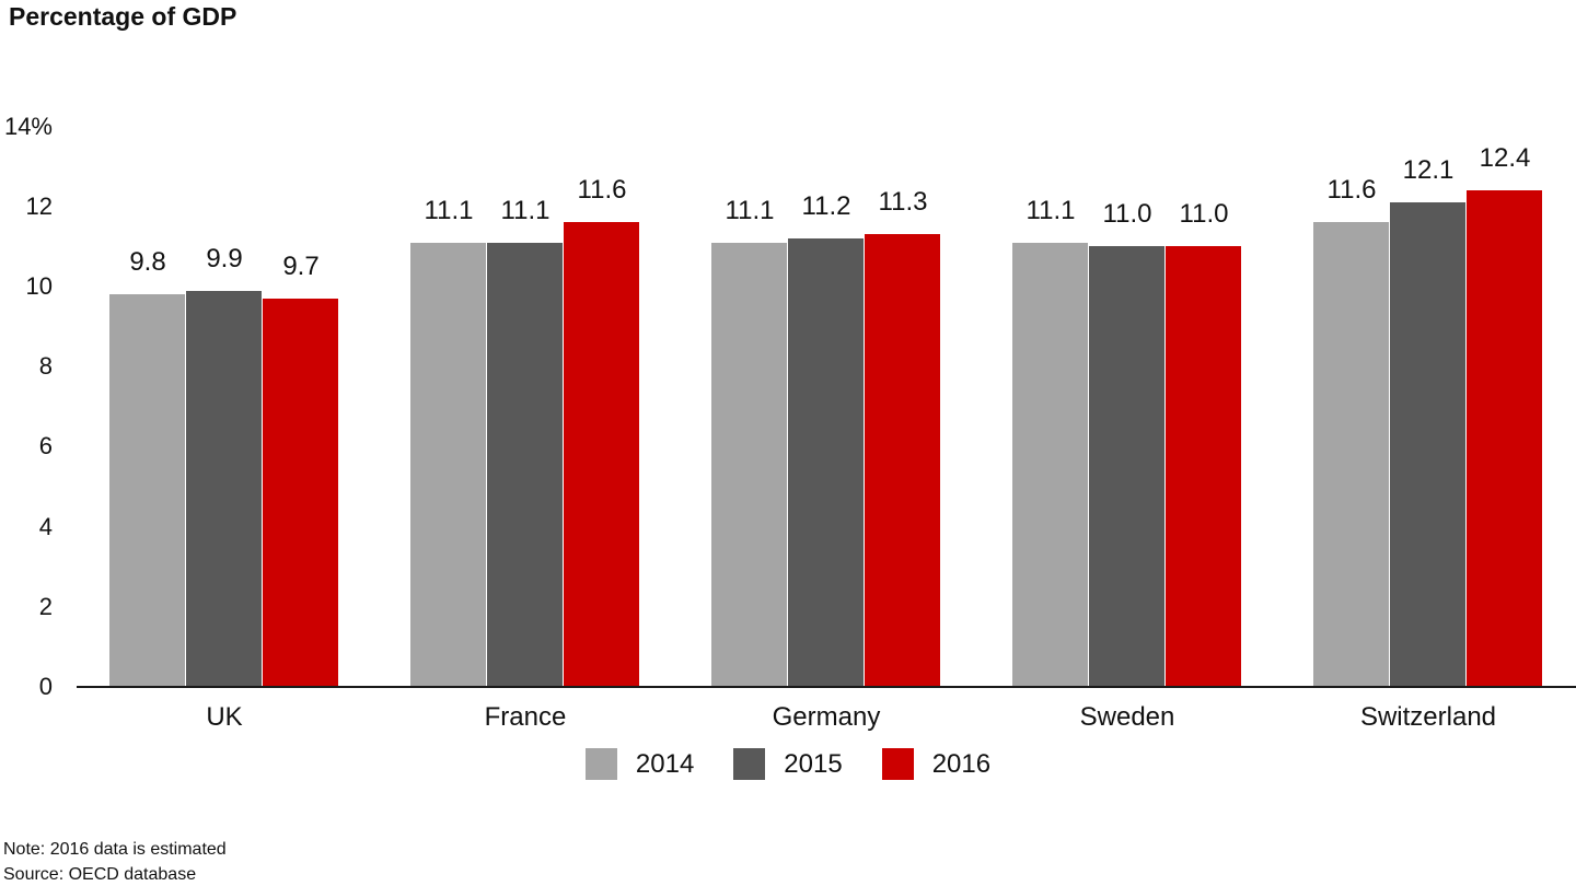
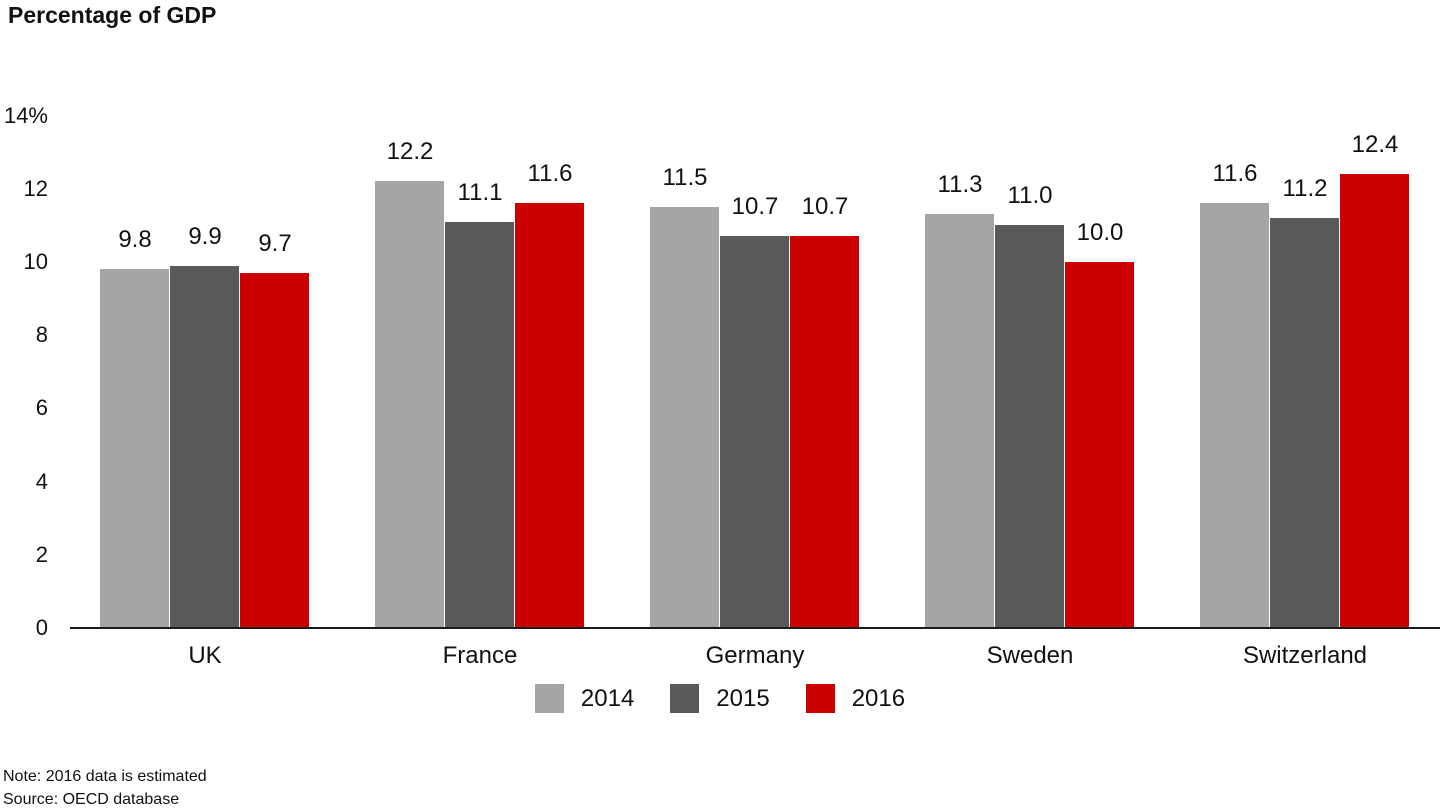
2014/France: 11.1 -> 12.2
2014/Germany: 11.1 -> 11.5
2015/Germany: 11.2 -> 10.7
2016/Germany: 11.3 -> 10.7
2014/Sweden: 11.1 -> 11.3
2016/Sweden: 11.0 -> 10.0
2015/Switzerland: 12.1 -> 11.2
